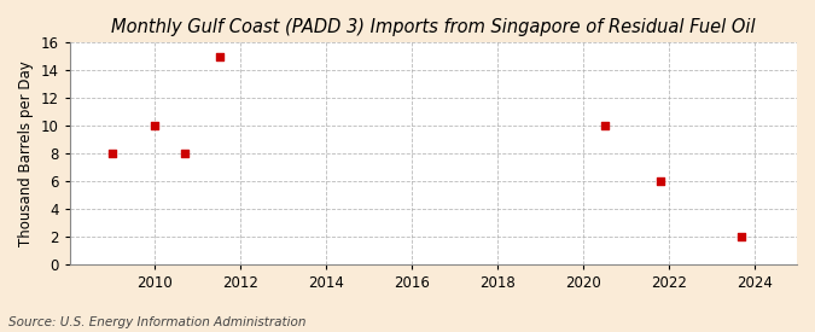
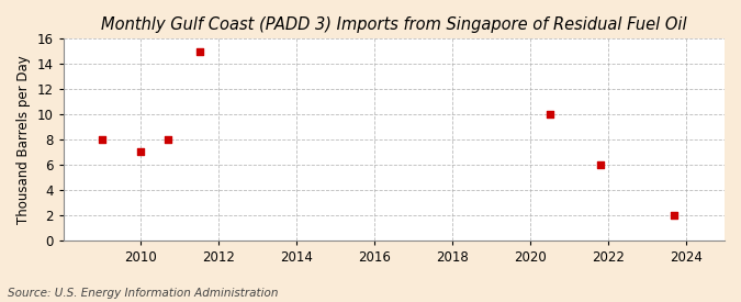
2010: 10 -> 7
